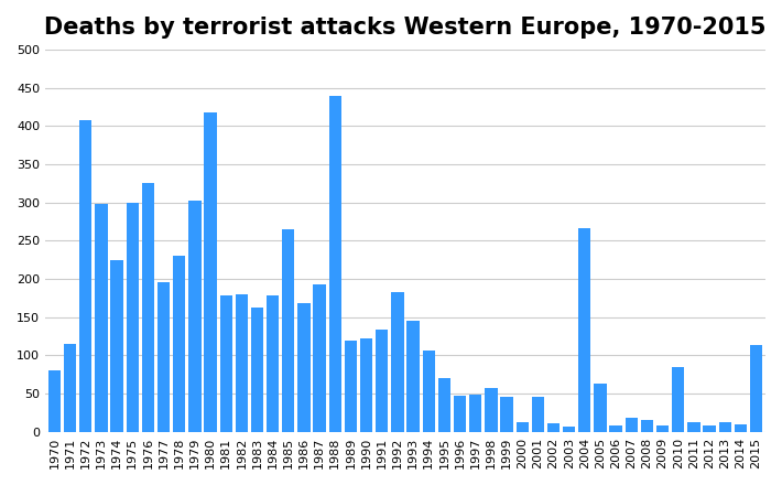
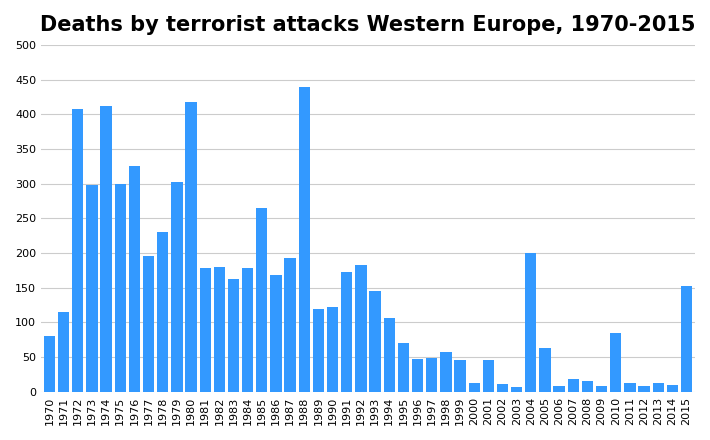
1974: 224 -> 412
1991: 134 -> 173
2004: 266 -> 200
2015: 114 -> 152
